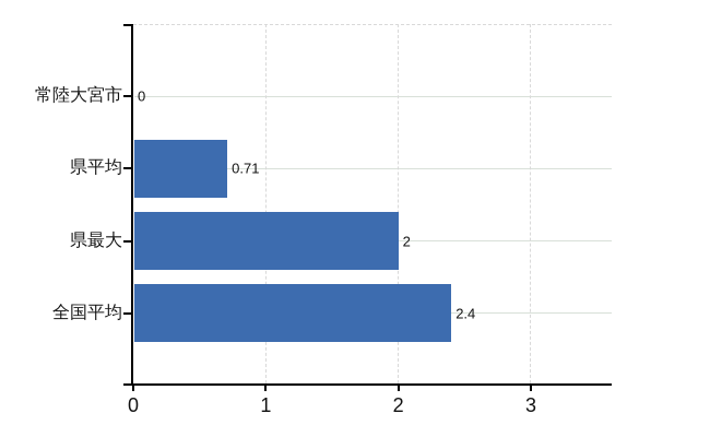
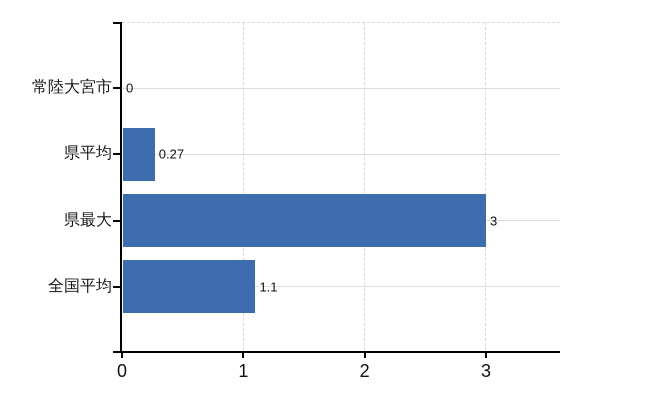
県平均: 0.71 -> 0.27
県最大: 2 -> 3
全国平均: 2.4 -> 1.1
